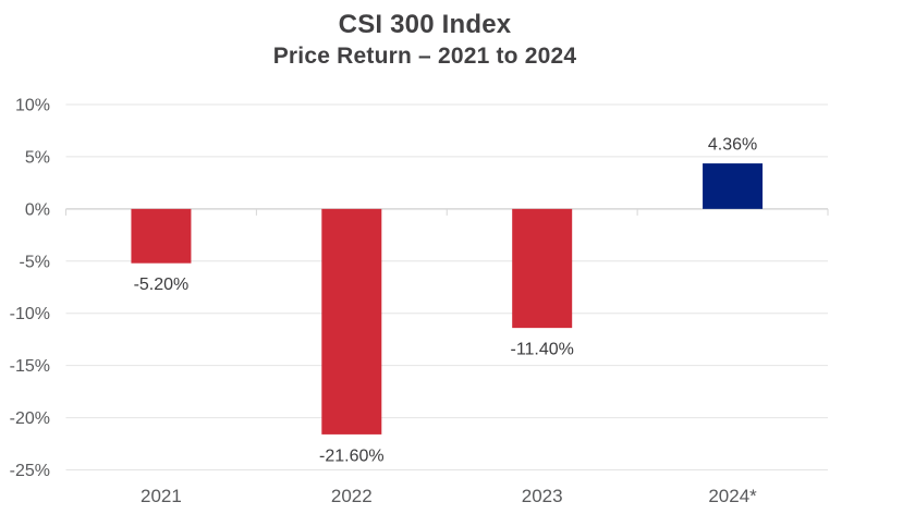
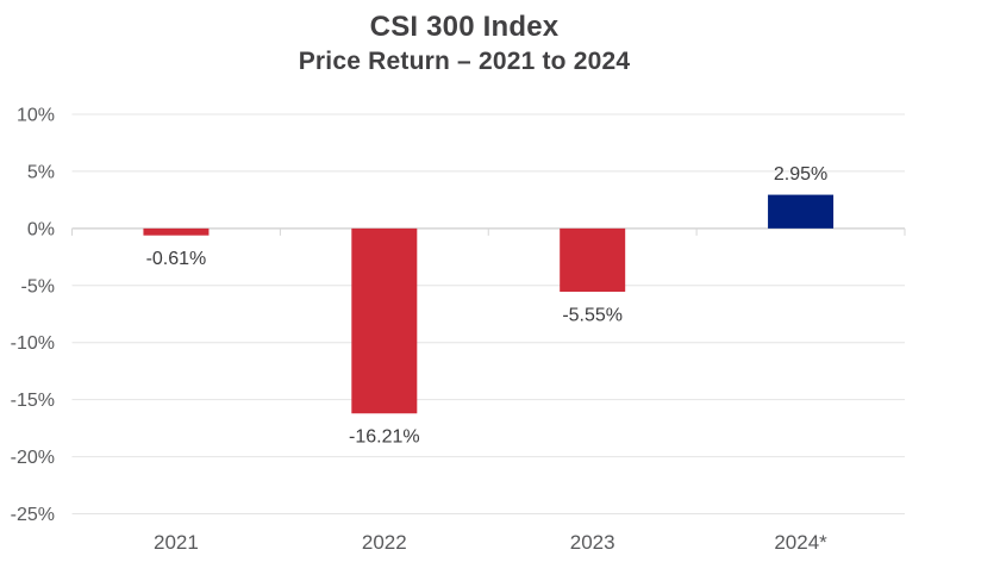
2021: -5.20% -> -0.61%
2022: -21.60% -> -16.21%
2023: -11.40% -> -5.55%
2024*: 4.36% -> 2.95%
